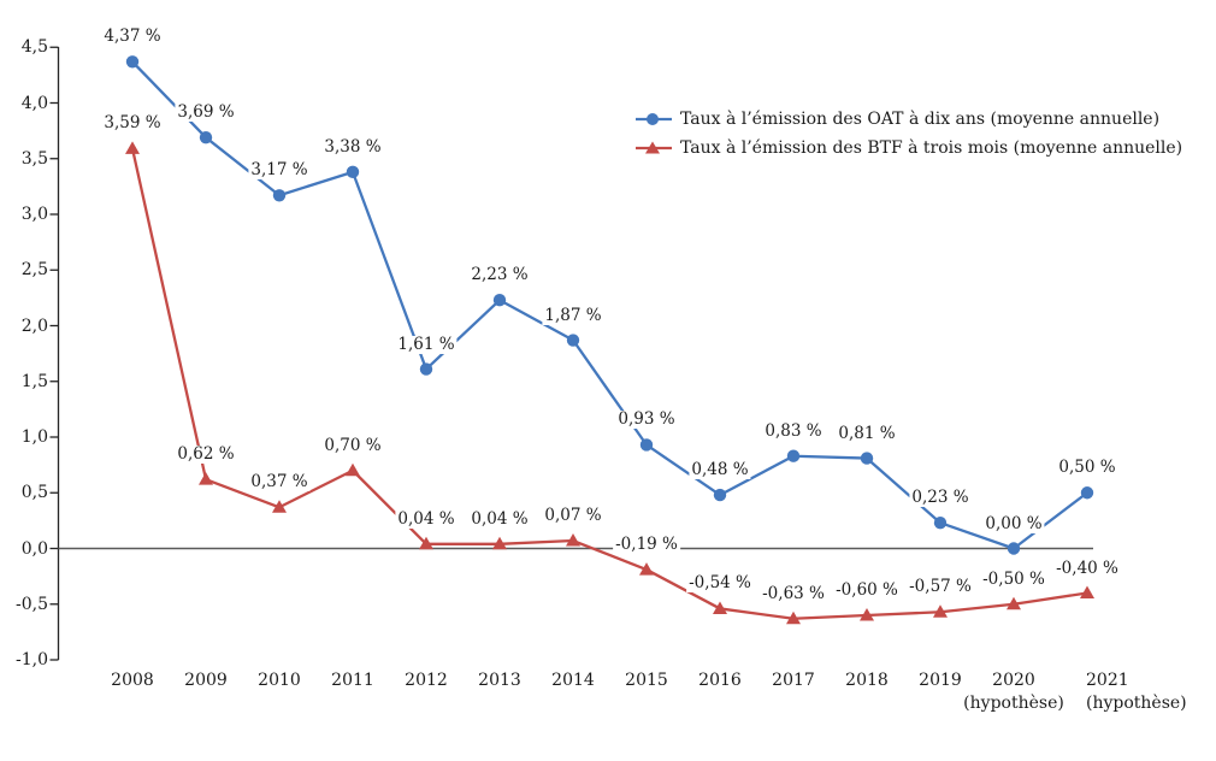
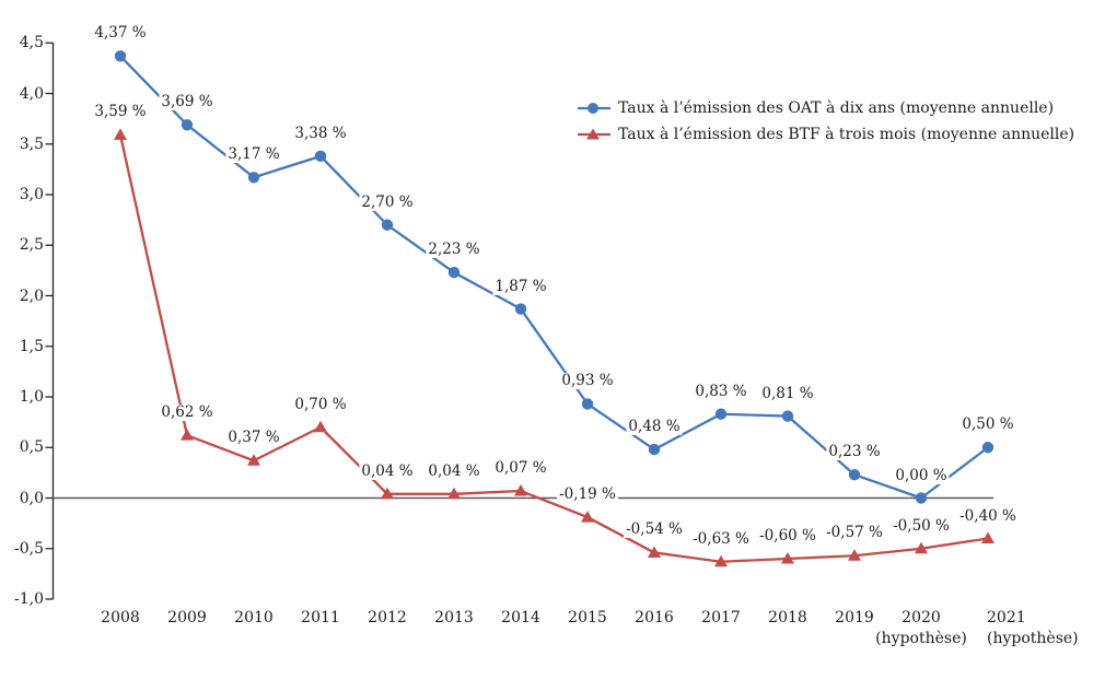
Taux à l’émission des OAT à dix ans (moyenne annuelle)/2012: 1,61 -> 2,70
